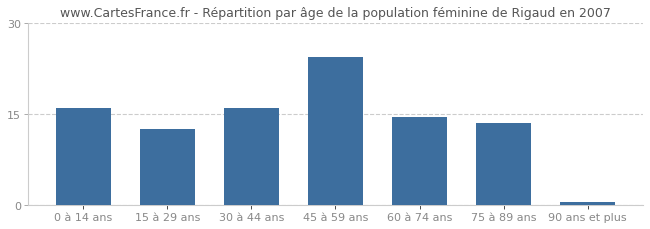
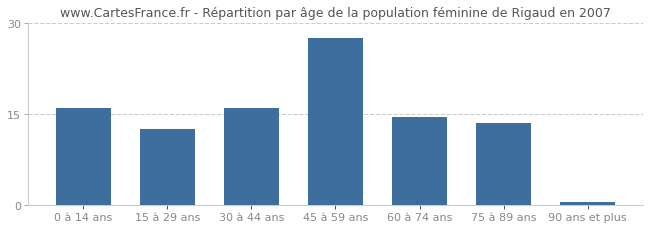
45 à 59 ans: 24.4 -> 27.5
